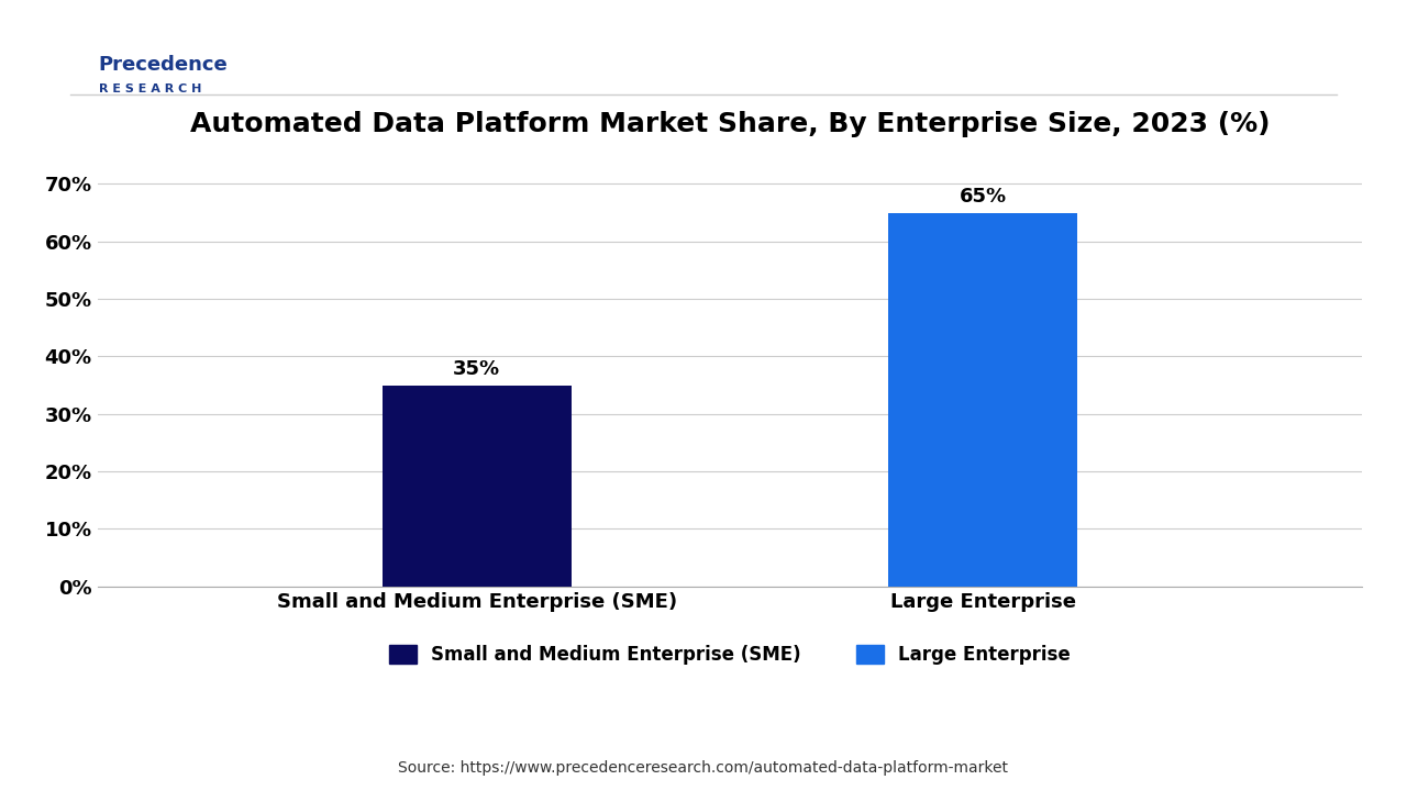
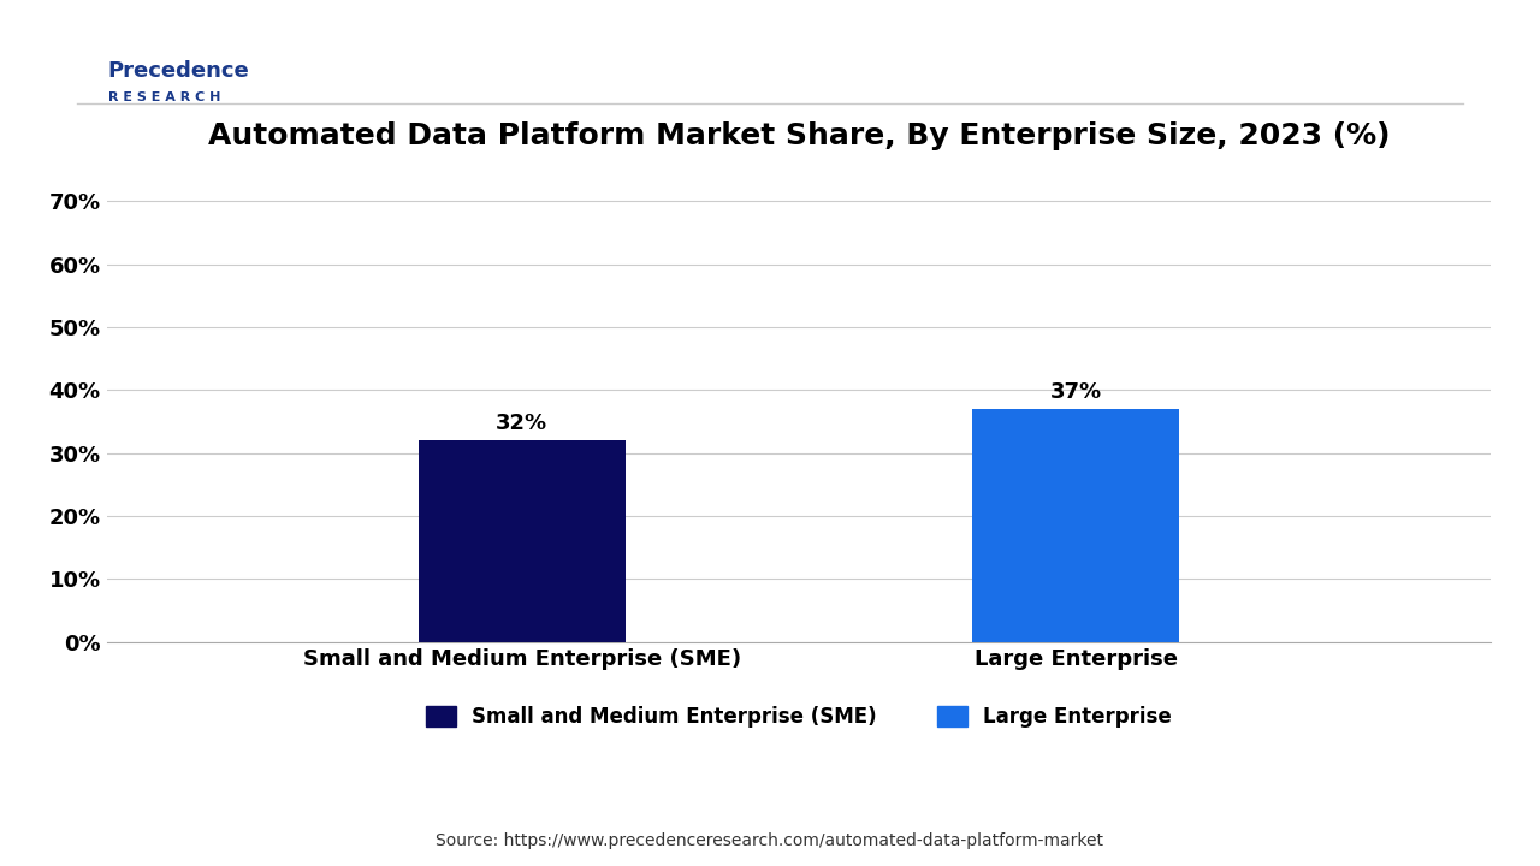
Small and Medium Enterprise (SME): 35% -> 32%
Large Enterprise: 65% -> 37%
